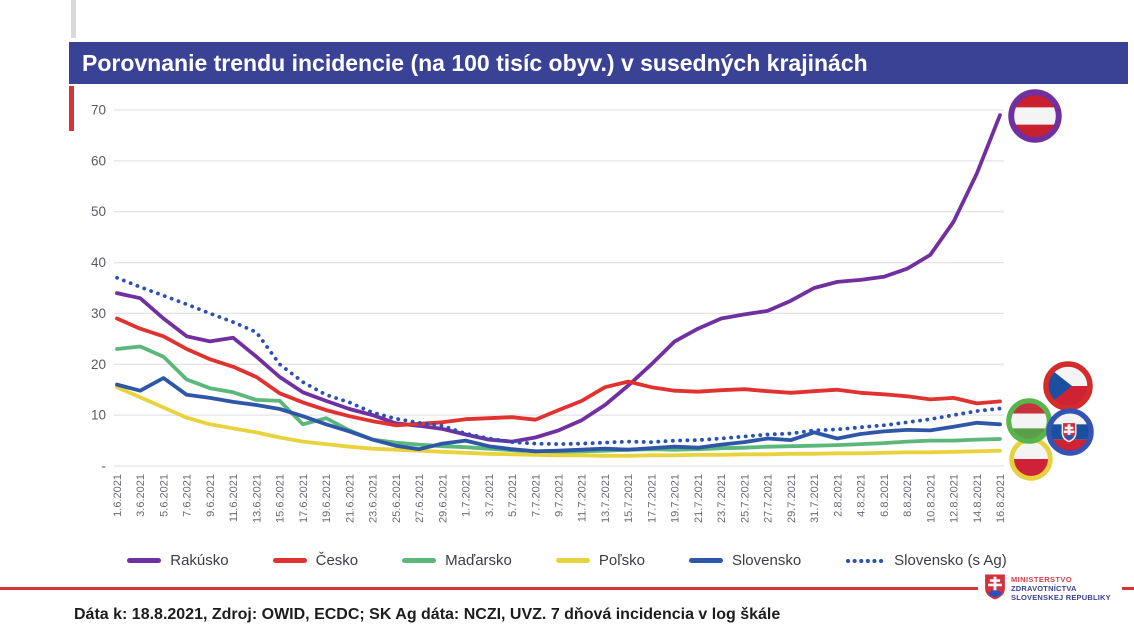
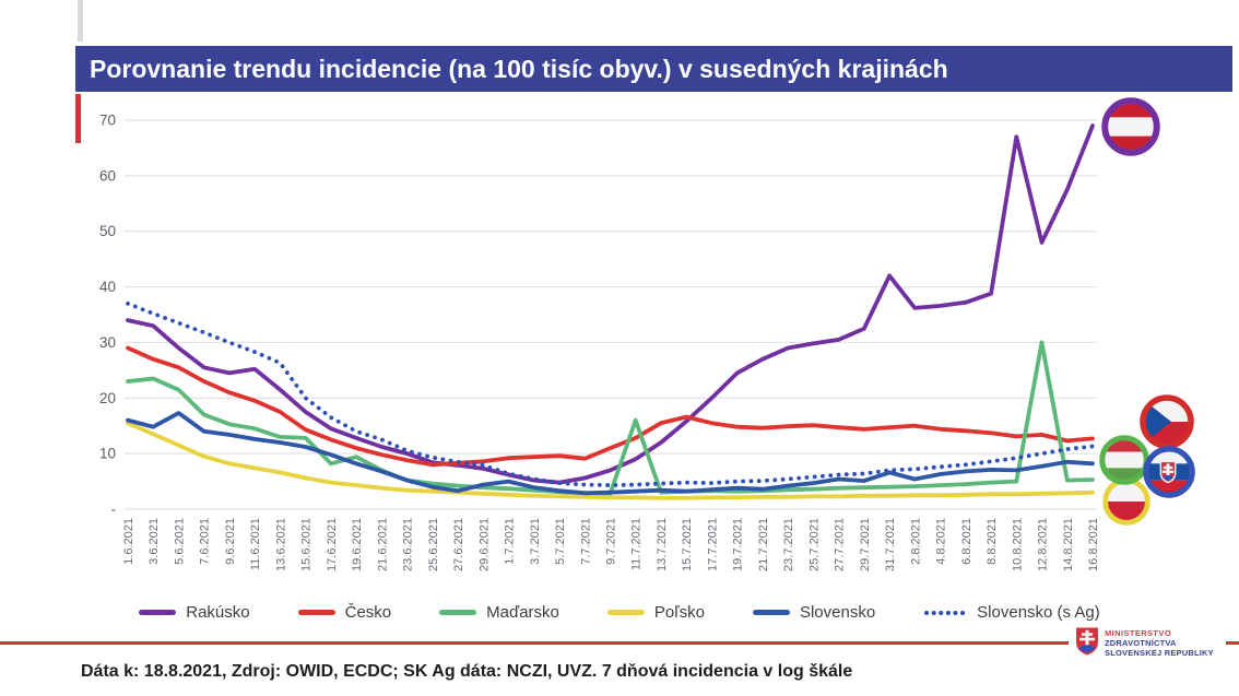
Maďarsko/11.7.2021: 3 -> 16
Rakúsko/31.7.2021: 35 -> 42
Rakúsko/10.8.2021: 42 -> 67
Maďarsko/12.8.2021: 5 -> 30
